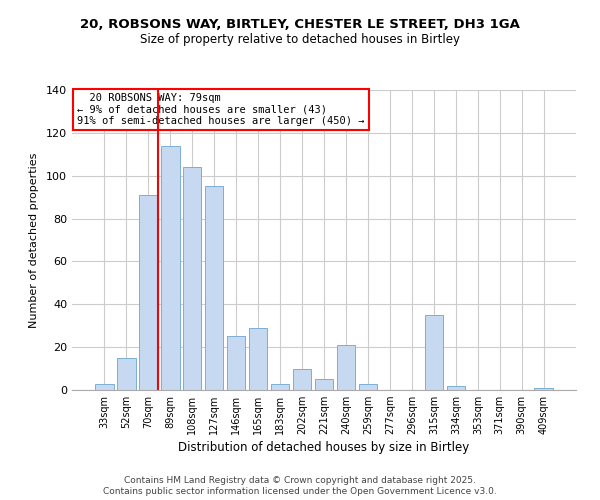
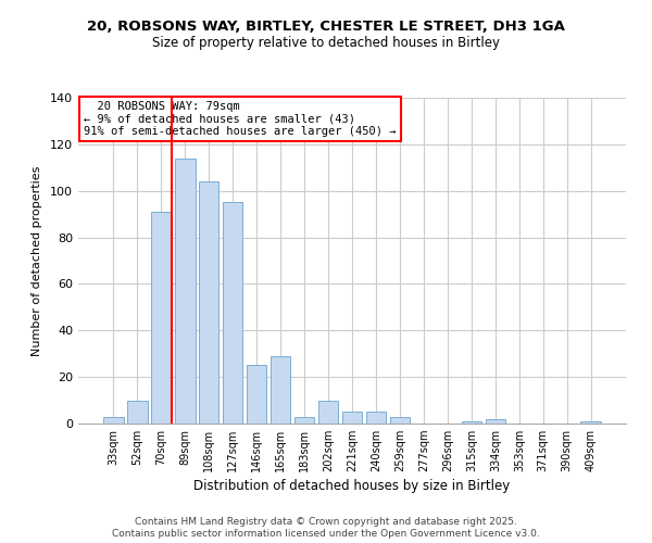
52sqm: 15 -> 10
240sqm: 21 -> 5
315sqm: 35 -> 1
